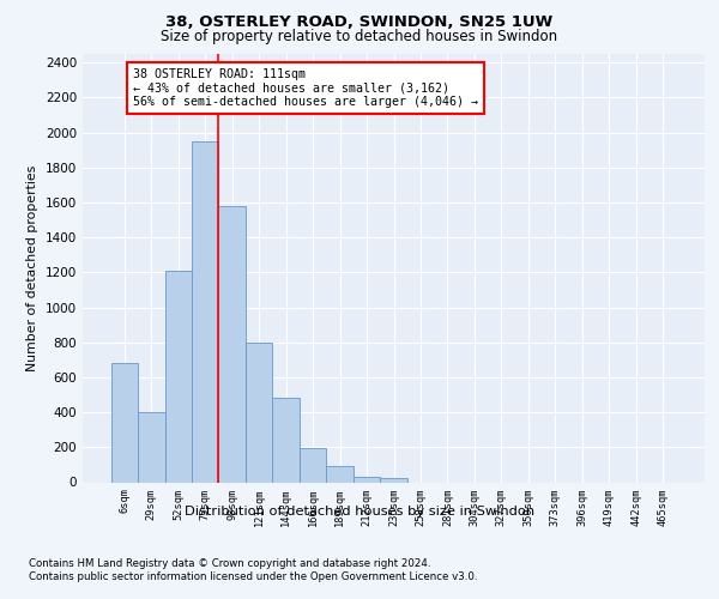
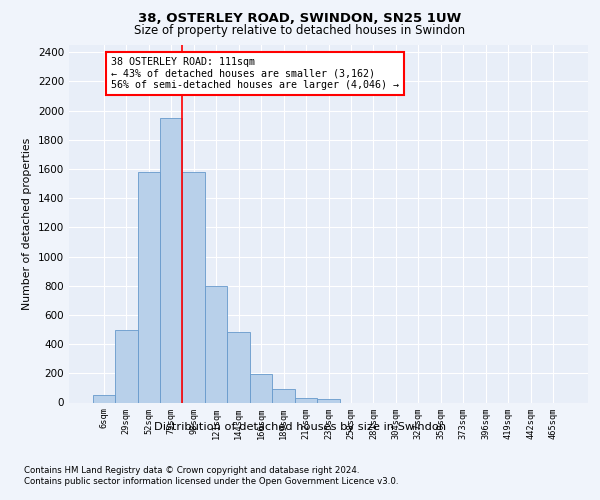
6sqm: 680 -> 50
29sqm: 400 -> 500
52sqm: 1210 -> 1580
